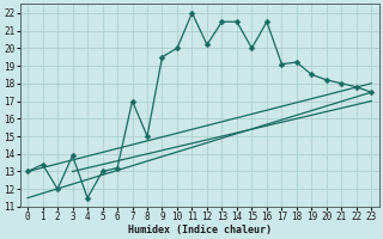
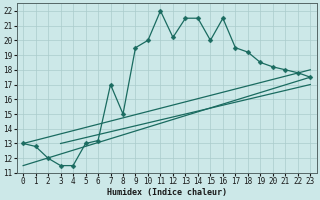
1: 13.4 -> 12.8
3: 13.9 -> 11.5
17: 19.1 -> 19.5
